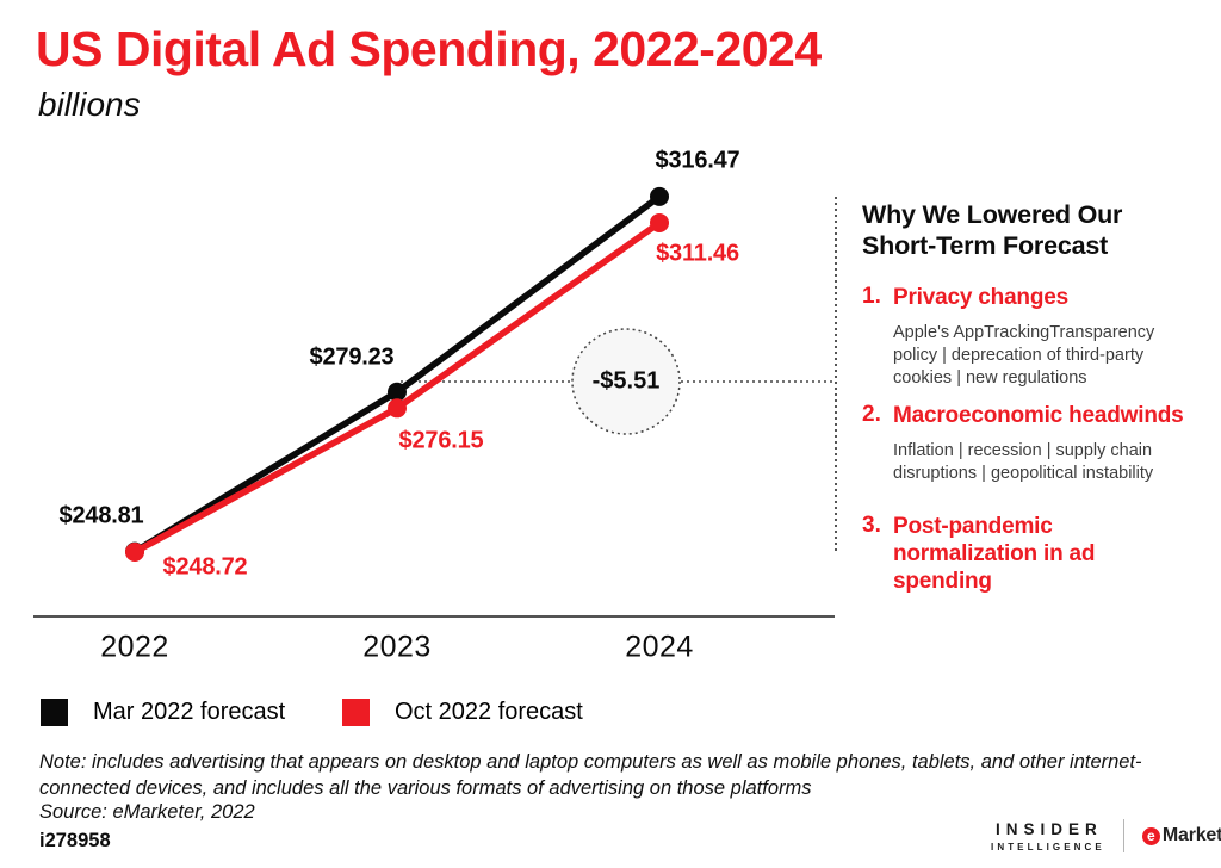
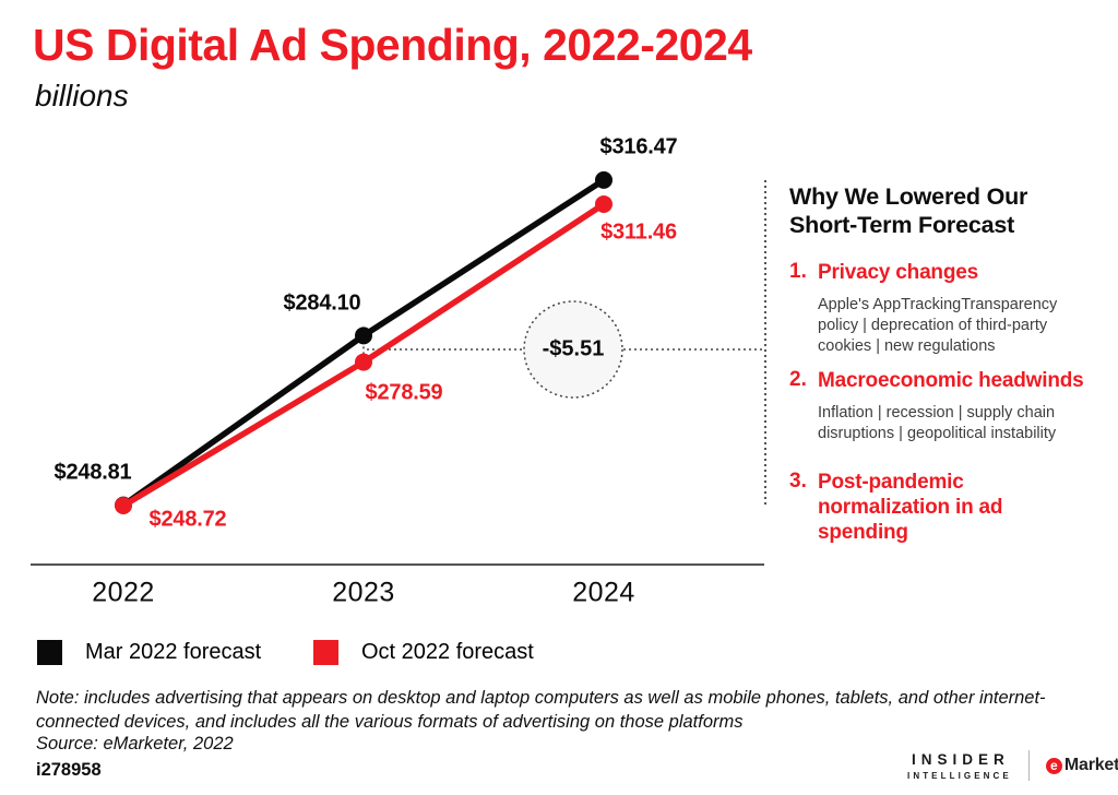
Mar 2022 forecast/2023: $279.23 -> $284.10
Oct 2022 forecast/2023: $276.15 -> $278.59
